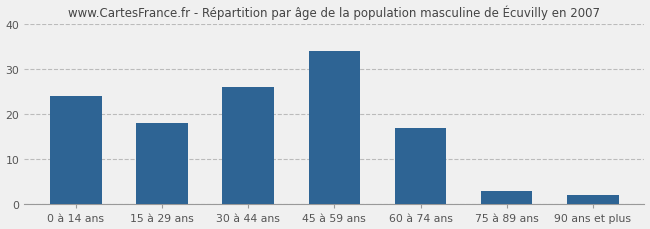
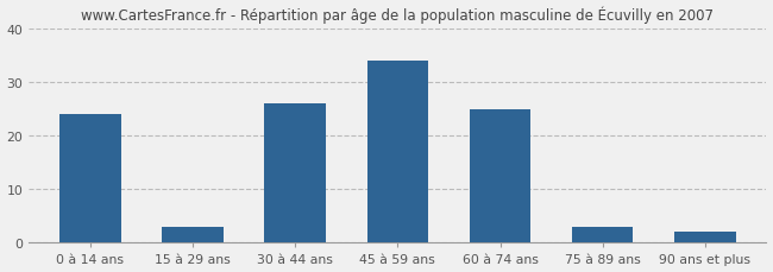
15 à 29 ans: 18 -> 3
60 à 74 ans: 17 -> 25
